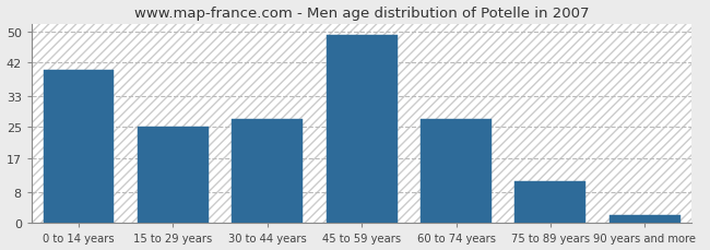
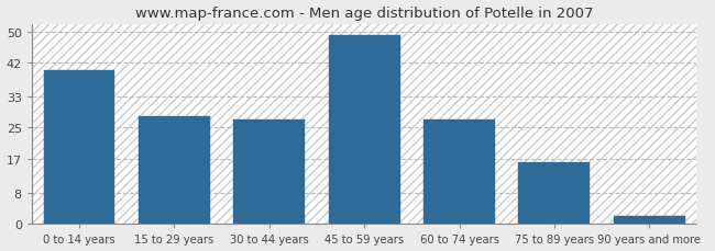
15 to 29 years: 25 -> 28
75 to 89 years: 11 -> 16
